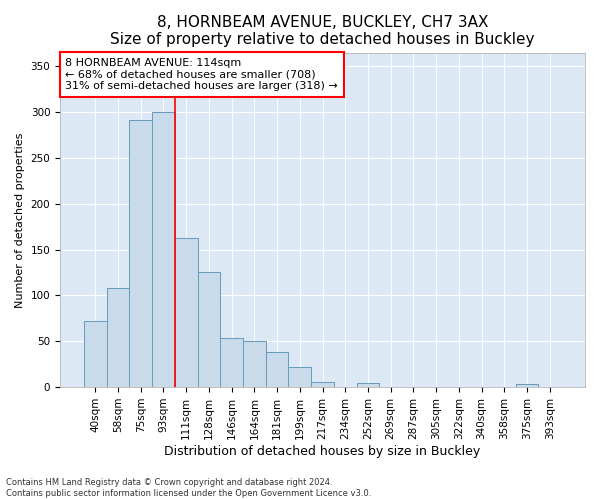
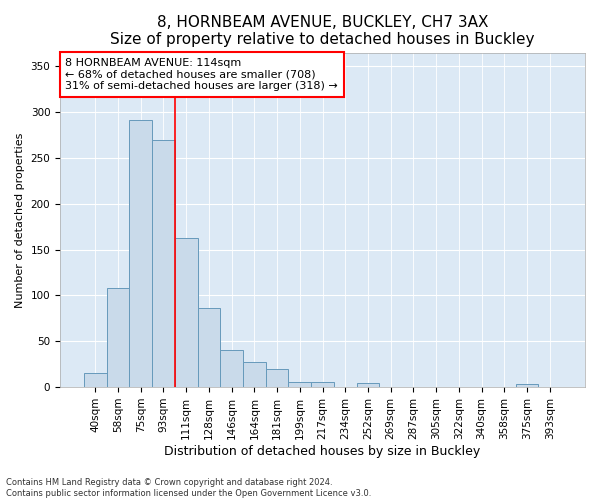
40sqm: 72 -> 15
93sqm: 300 -> 270
128sqm: 126 -> 86
146sqm: 54 -> 41
164sqm: 50 -> 27
181sqm: 38 -> 20
199sqm: 22 -> 6
